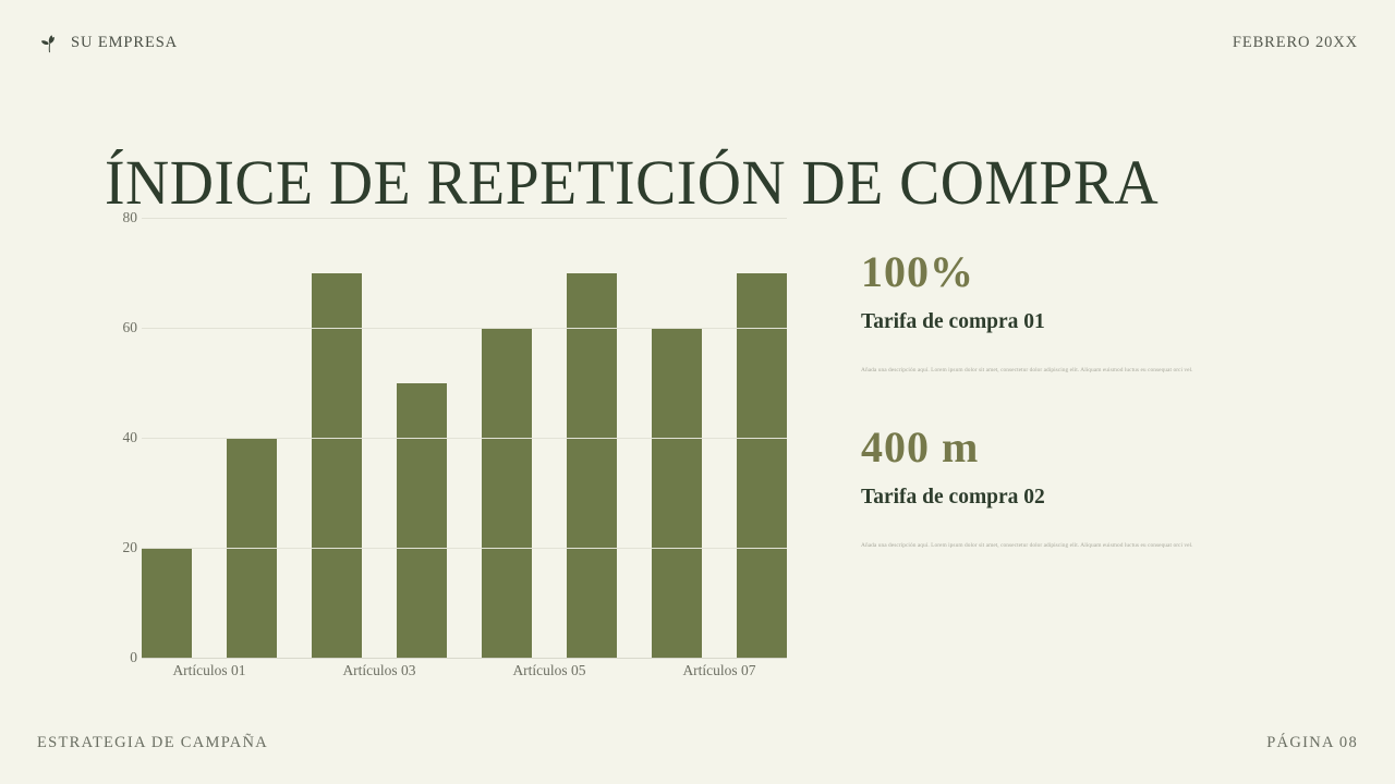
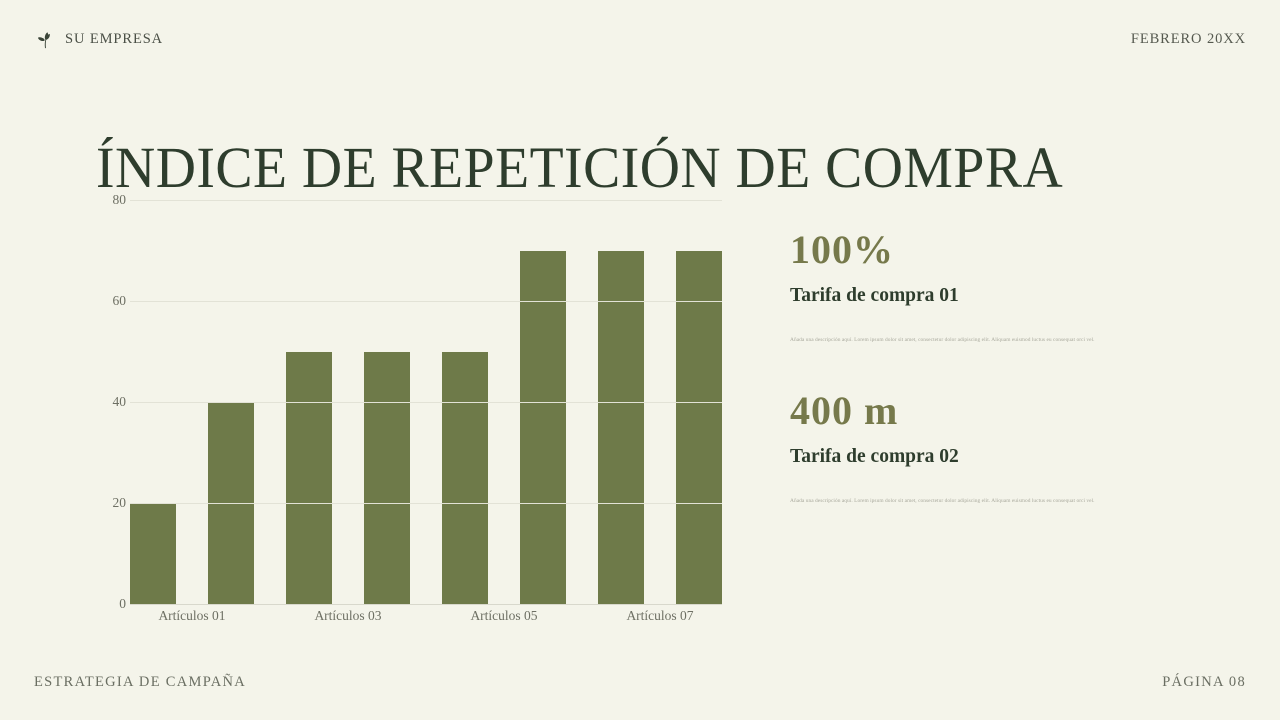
Artículos 03: 70 -> 50
Artículos 05: 60 -> 50
Artículos 07: 60 -> 70
